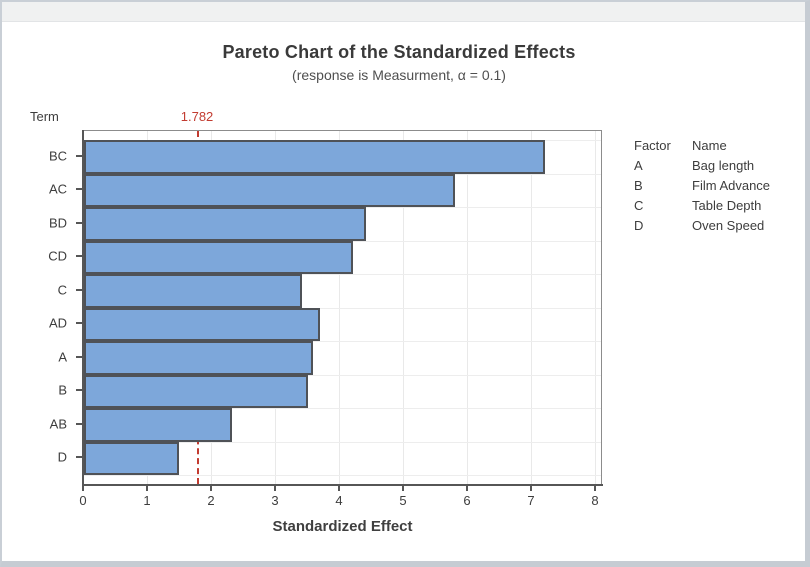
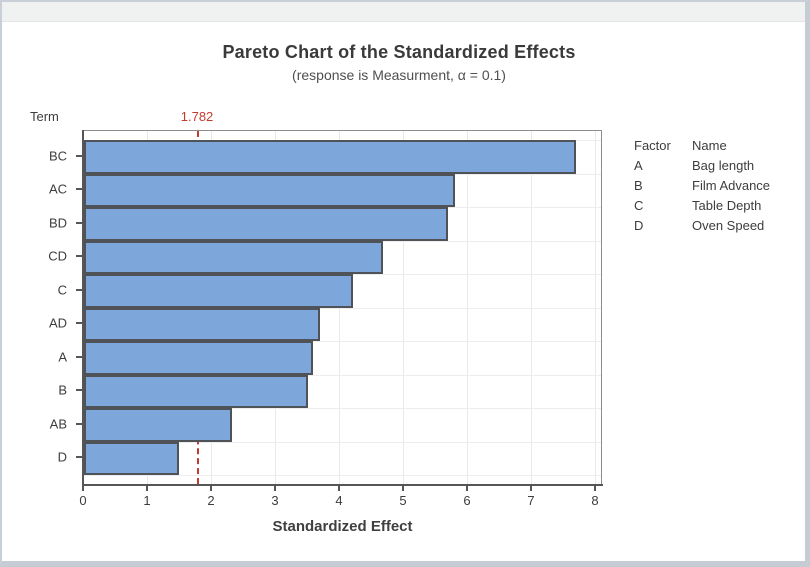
BC: 7.2 -> 7.7
BD: 4.4 -> 5.7
CD: 4.2 -> 4.7
C: 3.4 -> 4.2
